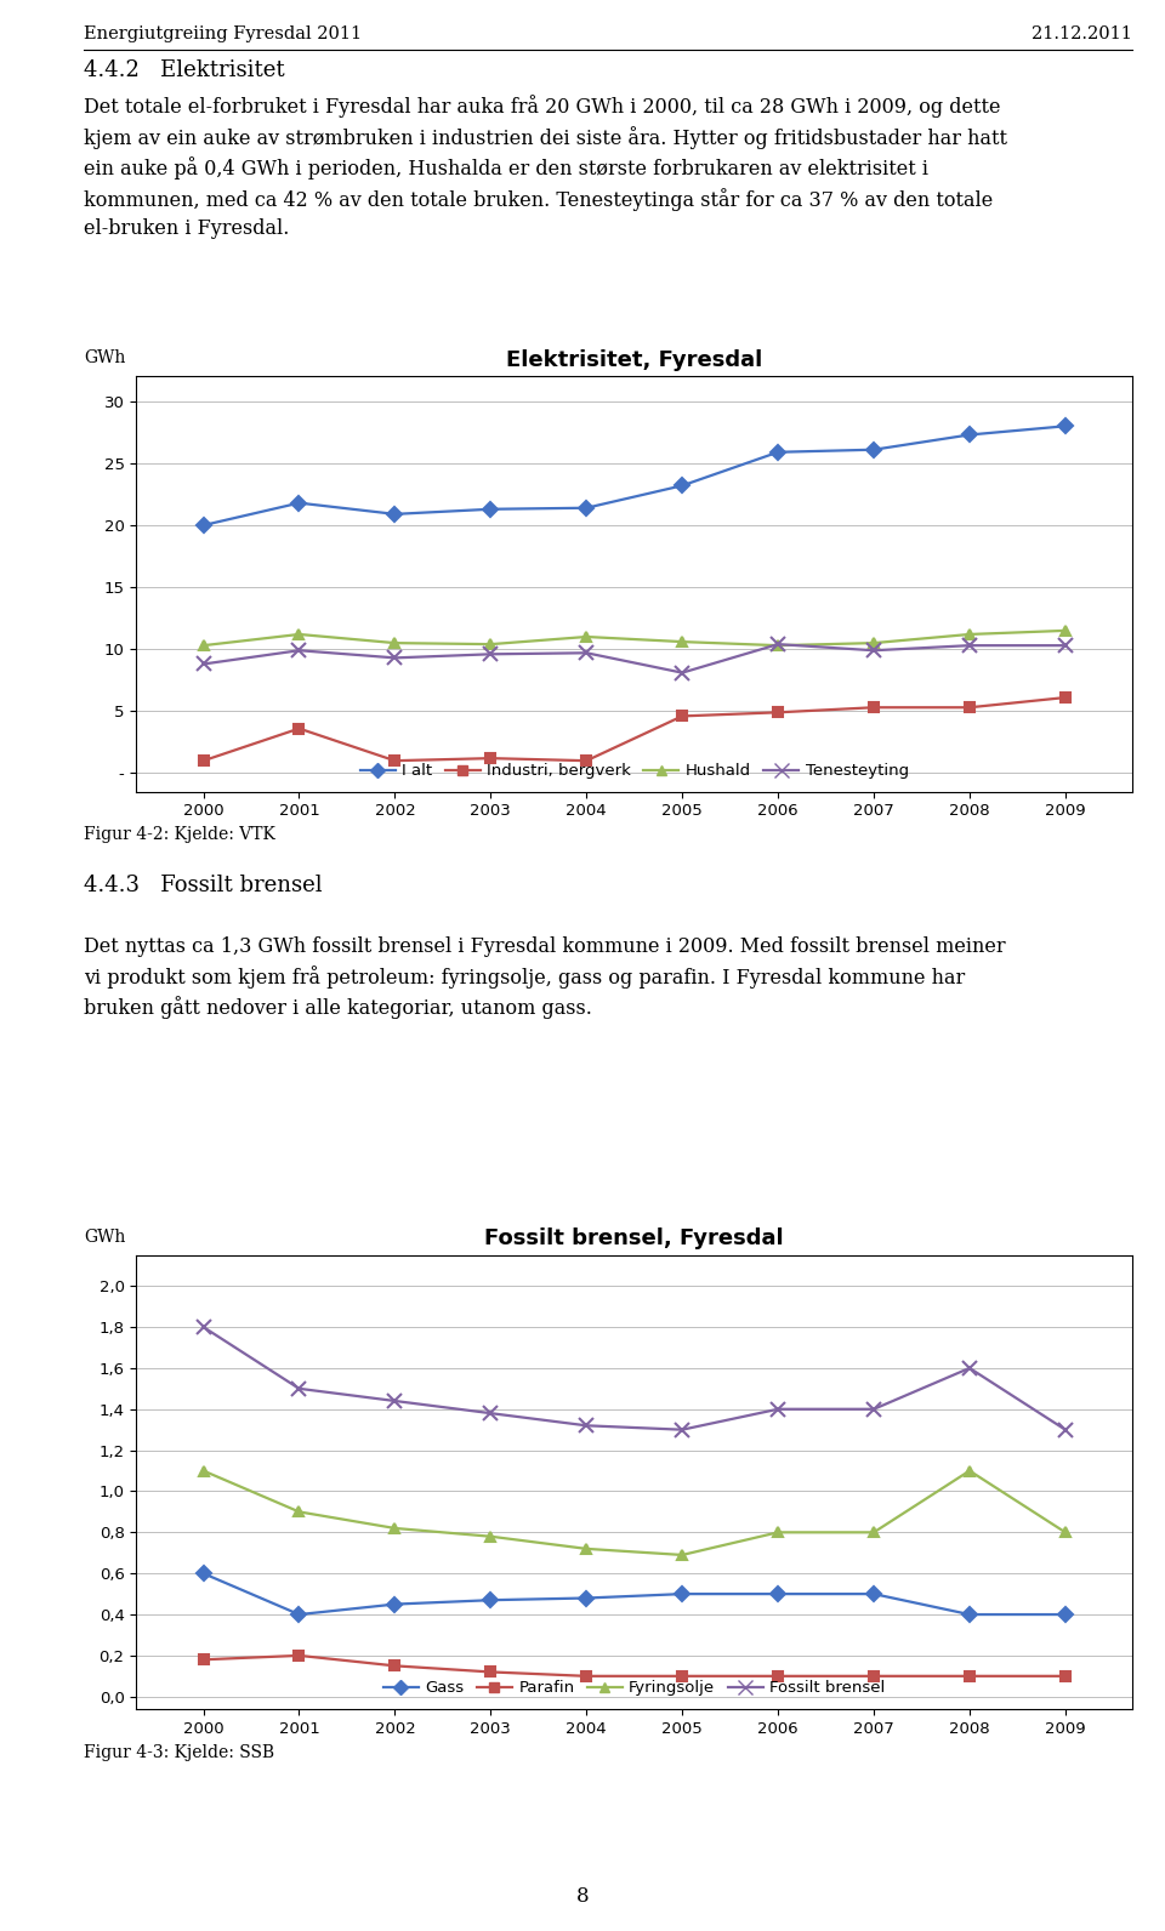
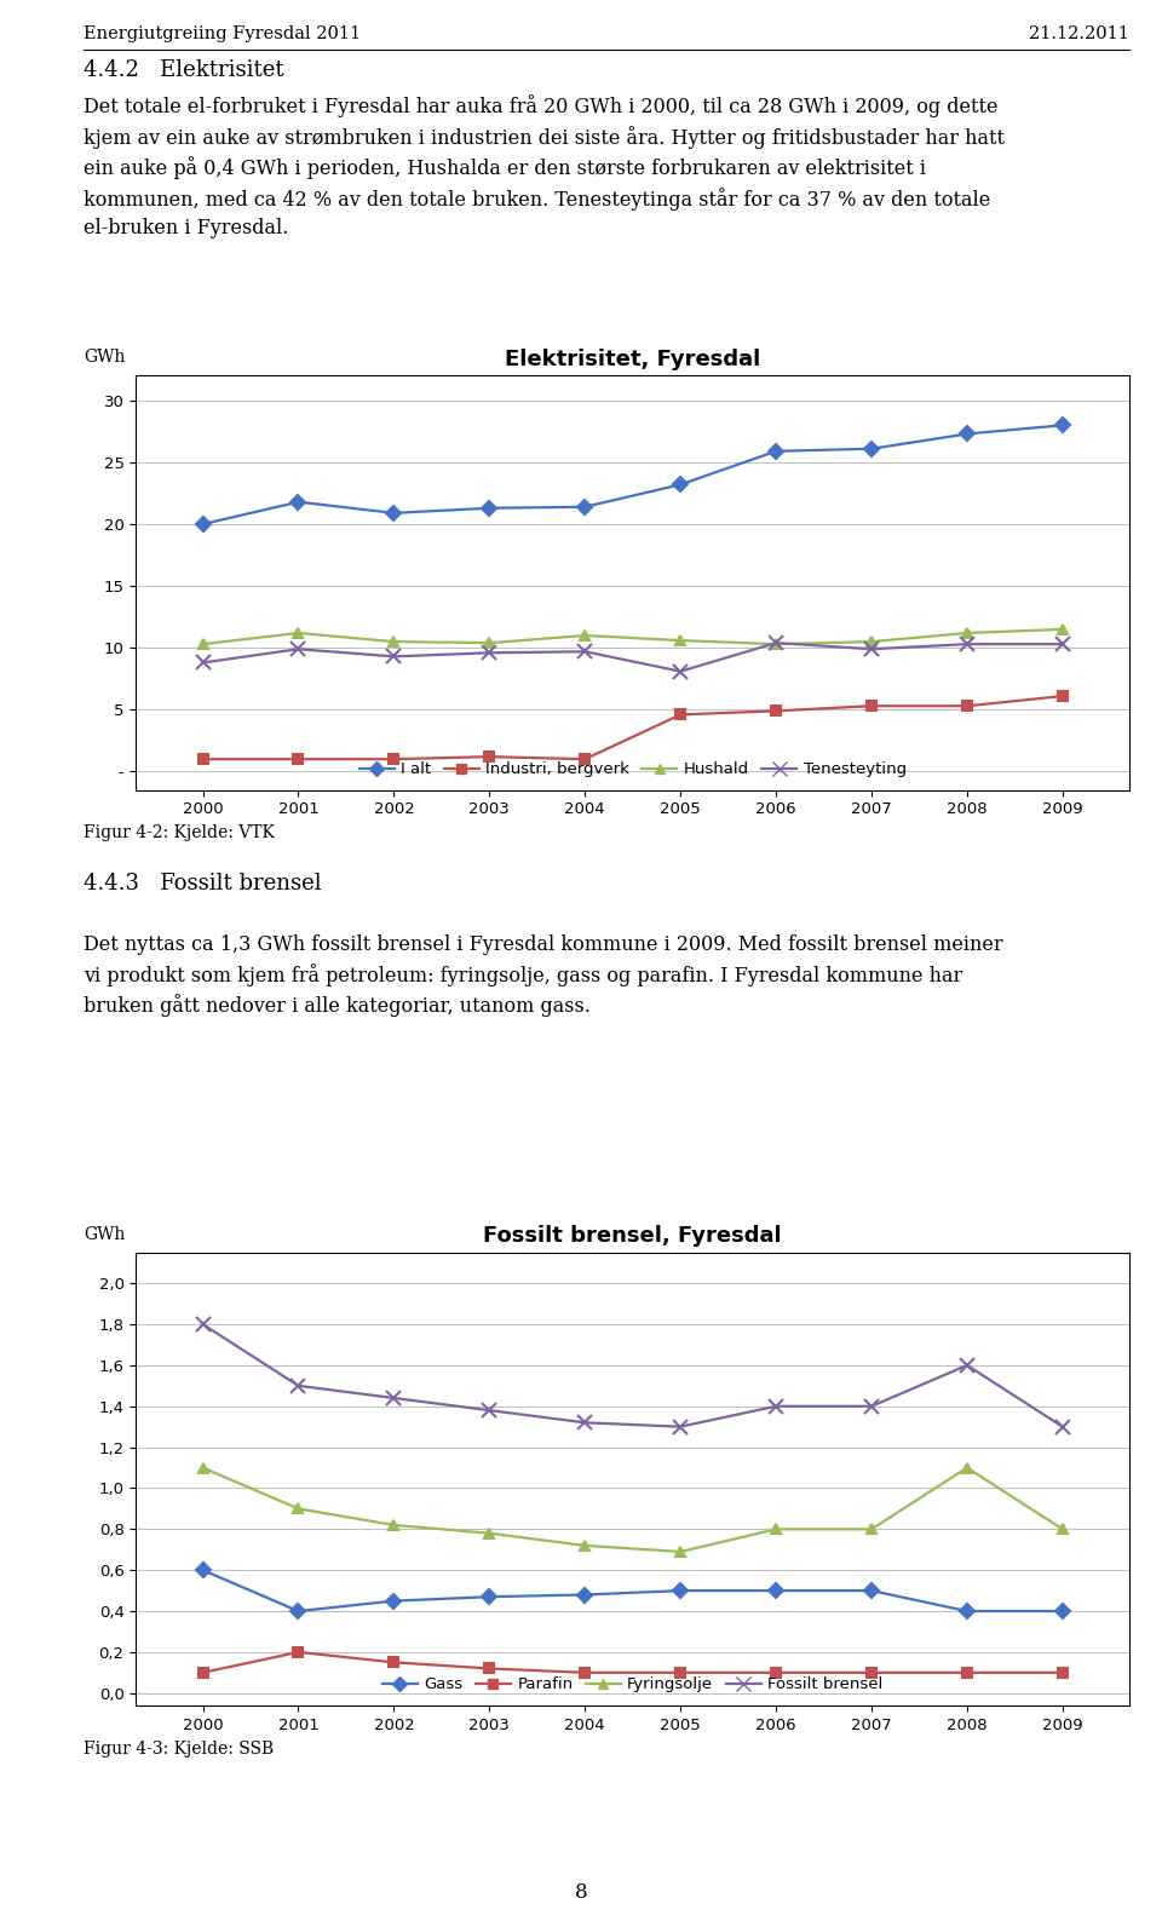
Elektrisitet, Fyresdal/Industri, bergverk/2001: 3.6 -> 1.0
Fossilt brensel, Fyresdal/Parafin/2000: 0,18 -> 0,10
